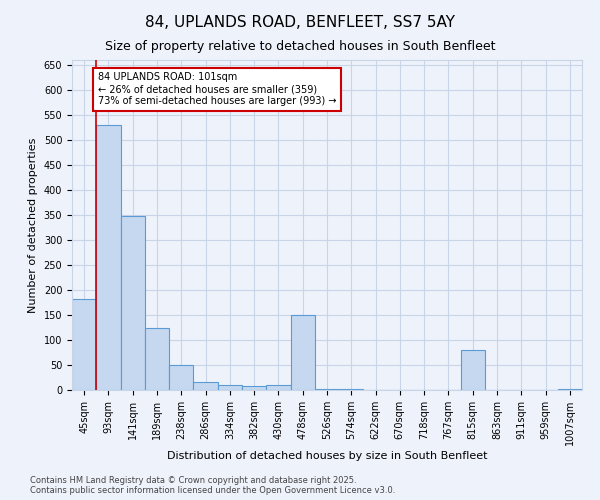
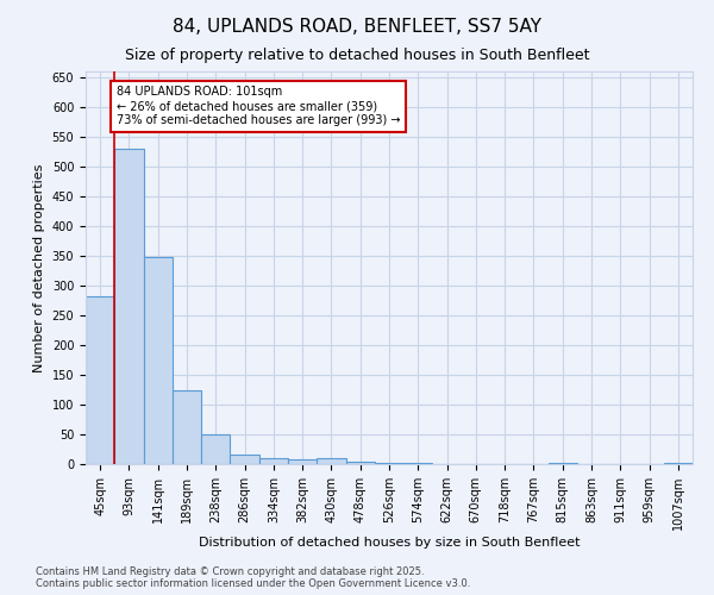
45sqm: 182 -> 283
478sqm: 150 -> 4
815sqm: 80 -> 2
